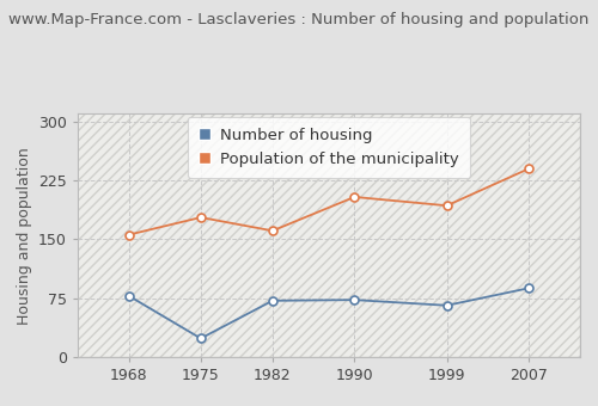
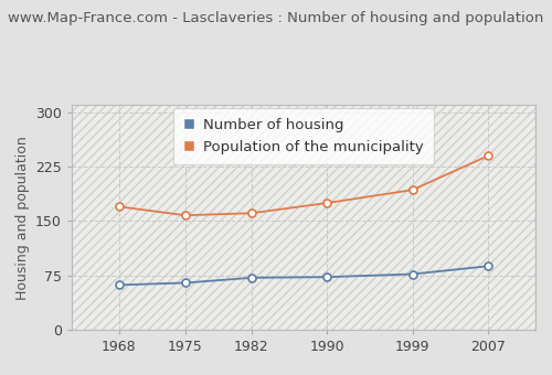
Number of housing/1968: 78 -> 62
Population of the municipality/1968: 156 -> 170
Number of housing/1975: 24 -> 65
Population of the municipality/1975: 178 -> 158
Population of the municipality/1990: 204 -> 175
Number of housing/1999: 66 -> 77
